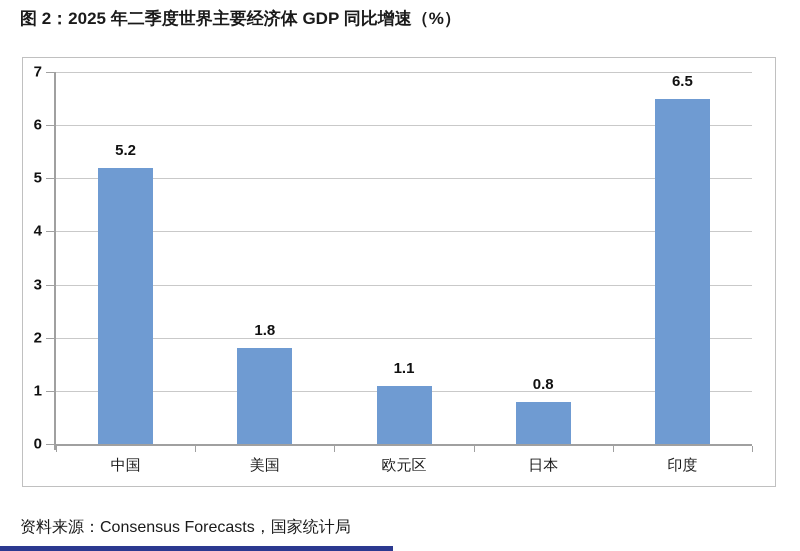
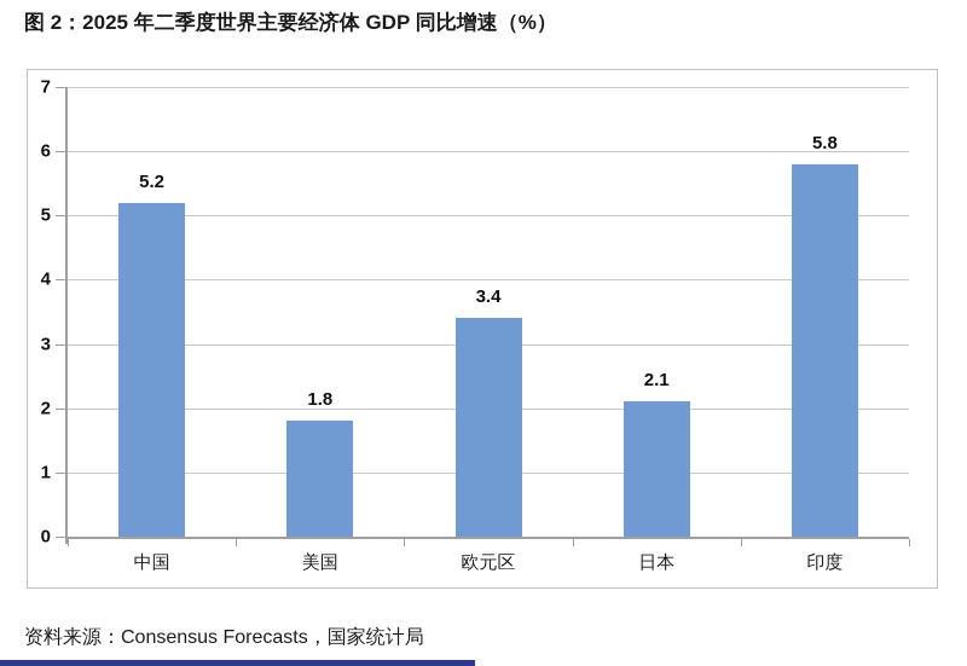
欧元区: 1.1 -> 3.4
日本: 0.8 -> 2.1
印度: 6.5 -> 5.8
